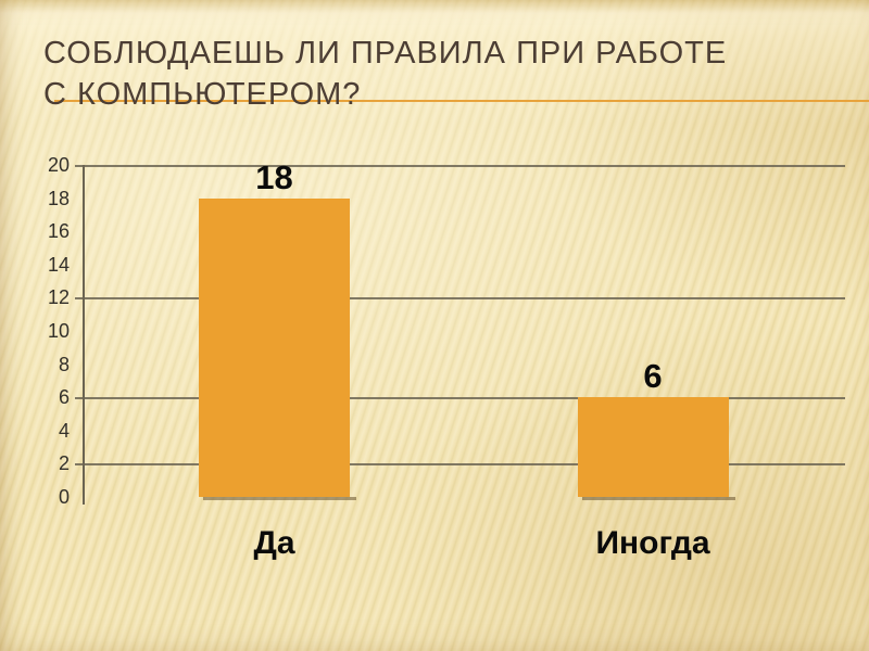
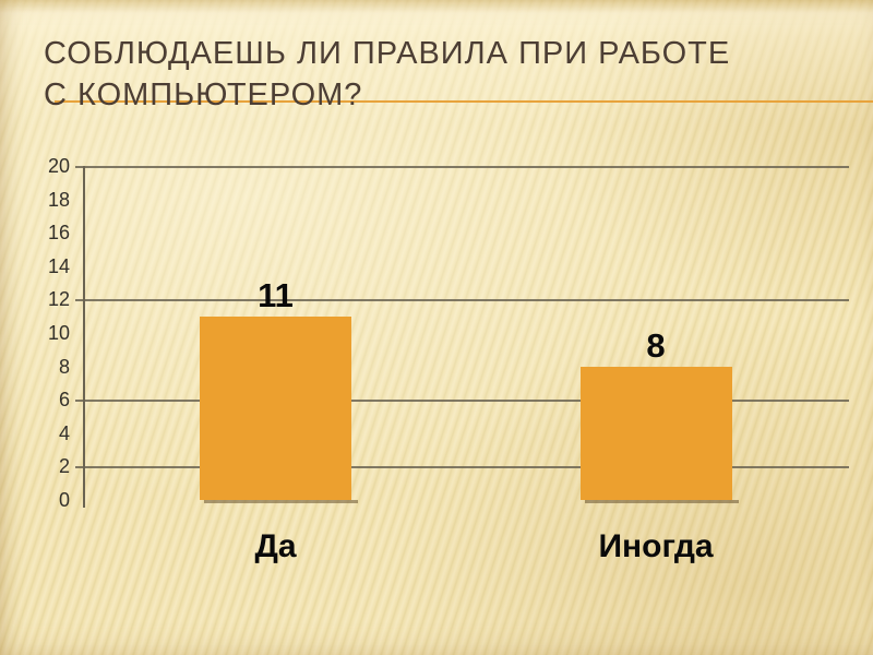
Да: 18 -> 11
Иногда: 6 -> 8
